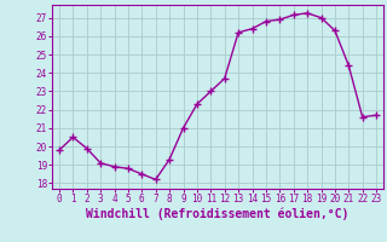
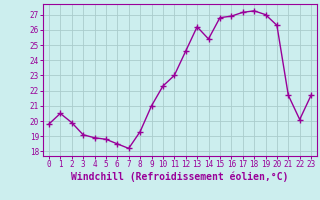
12: 23.7 -> 24.6
14: 26.4 -> 25.4
21: 24.4 -> 21.7
22: 21.6 -> 20.1
